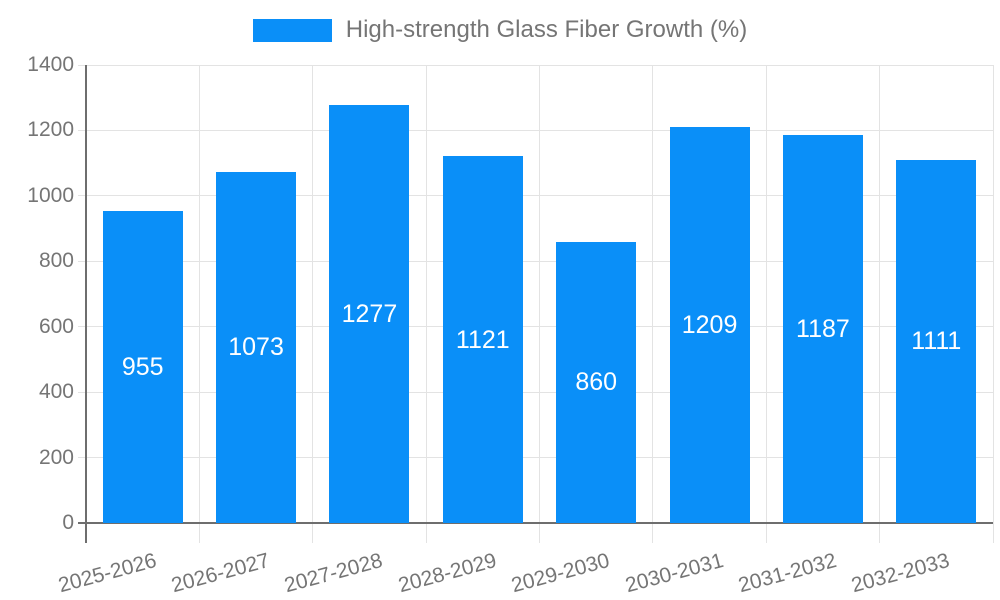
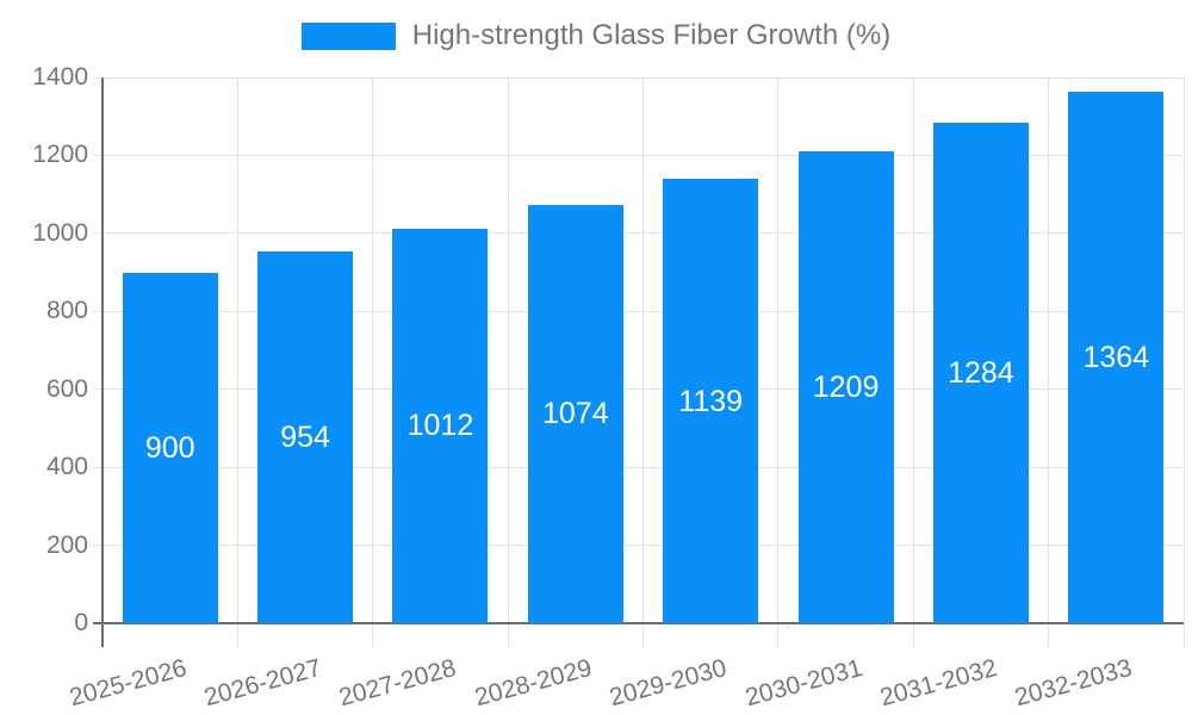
2025-2026: 955 -> 900
2026-2027: 1073 -> 954
2027-2028: 1277 -> 1012
2028-2029: 1121 -> 1074
2029-2030: 860 -> 1139
2031-2032: 1187 -> 1284
2032-2033: 1111 -> 1364
